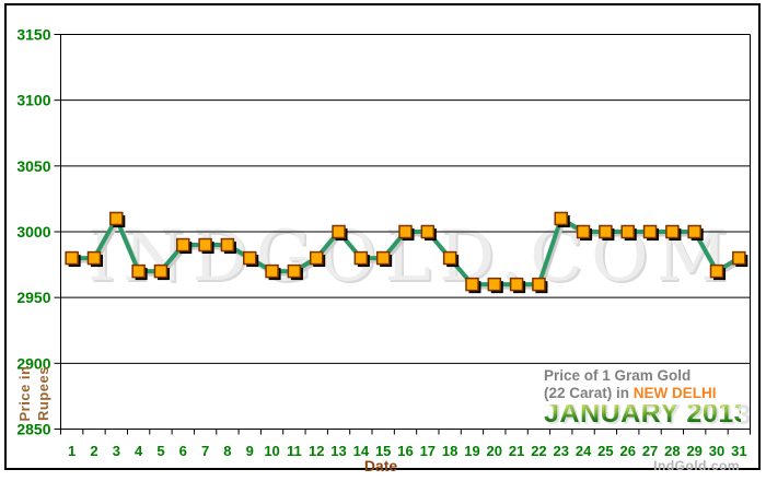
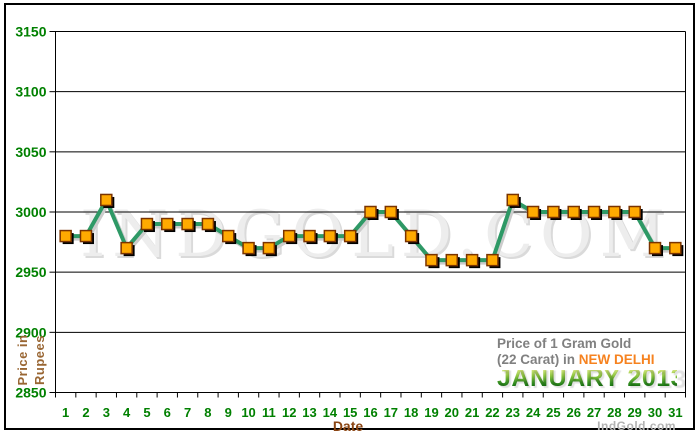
5: 2970 -> 2990
13: 3000 -> 2980
31: 2980 -> 2970
